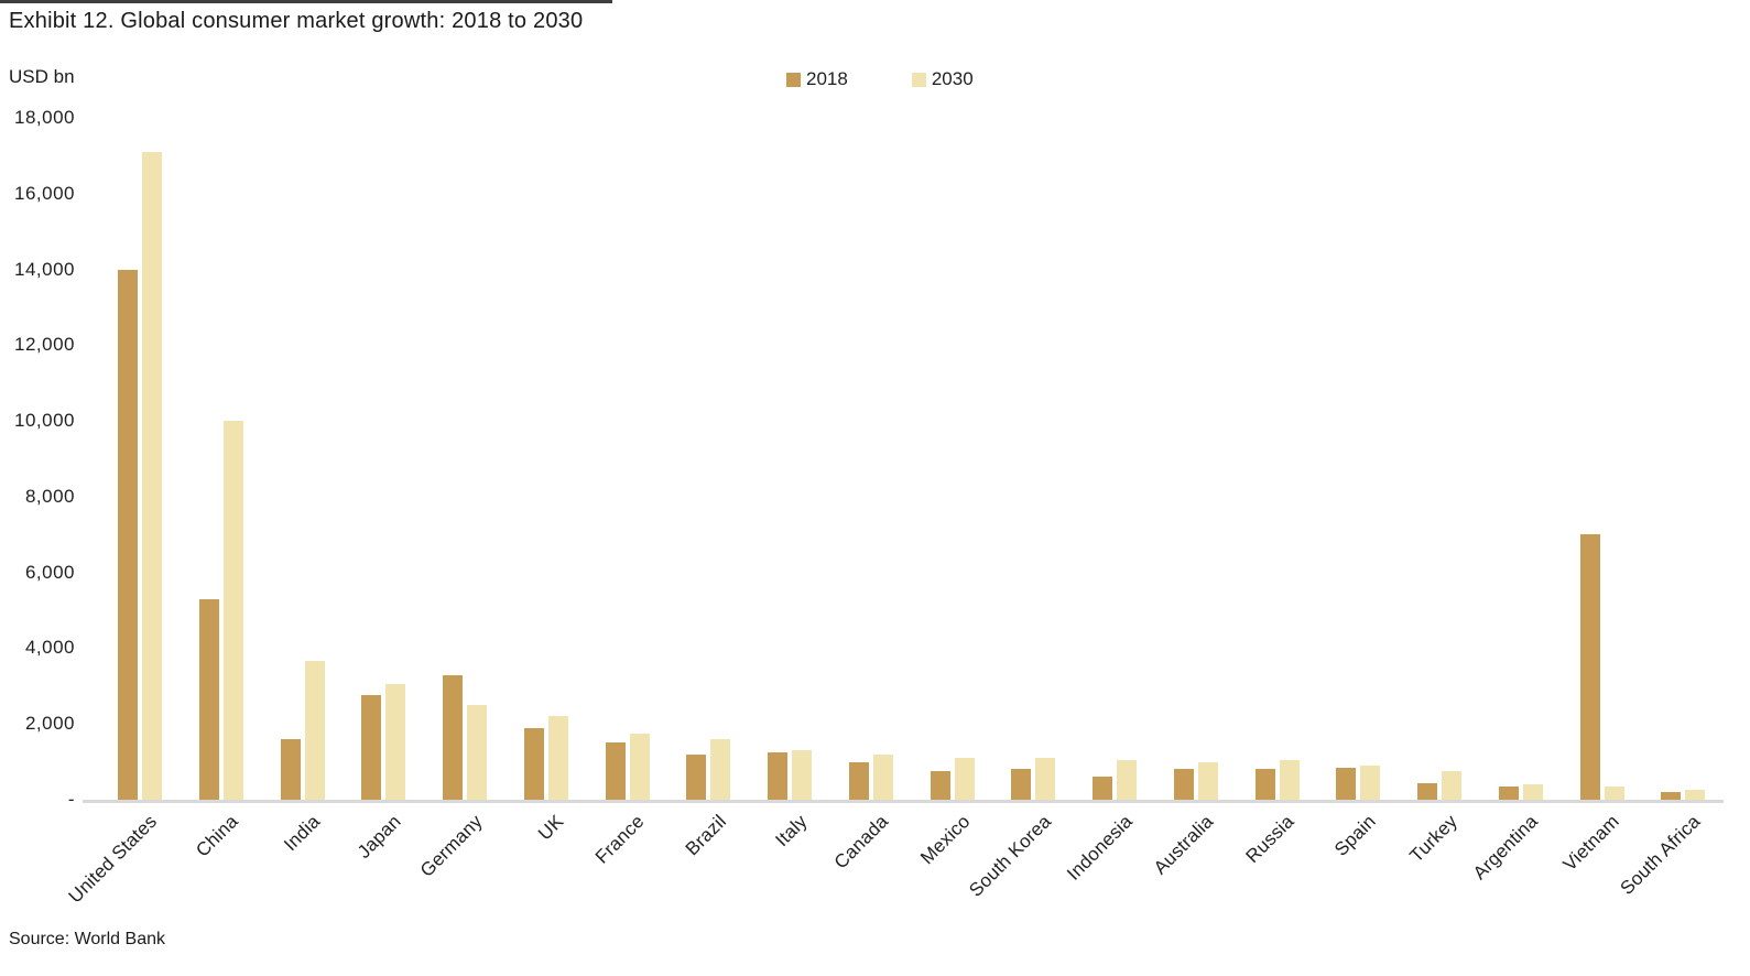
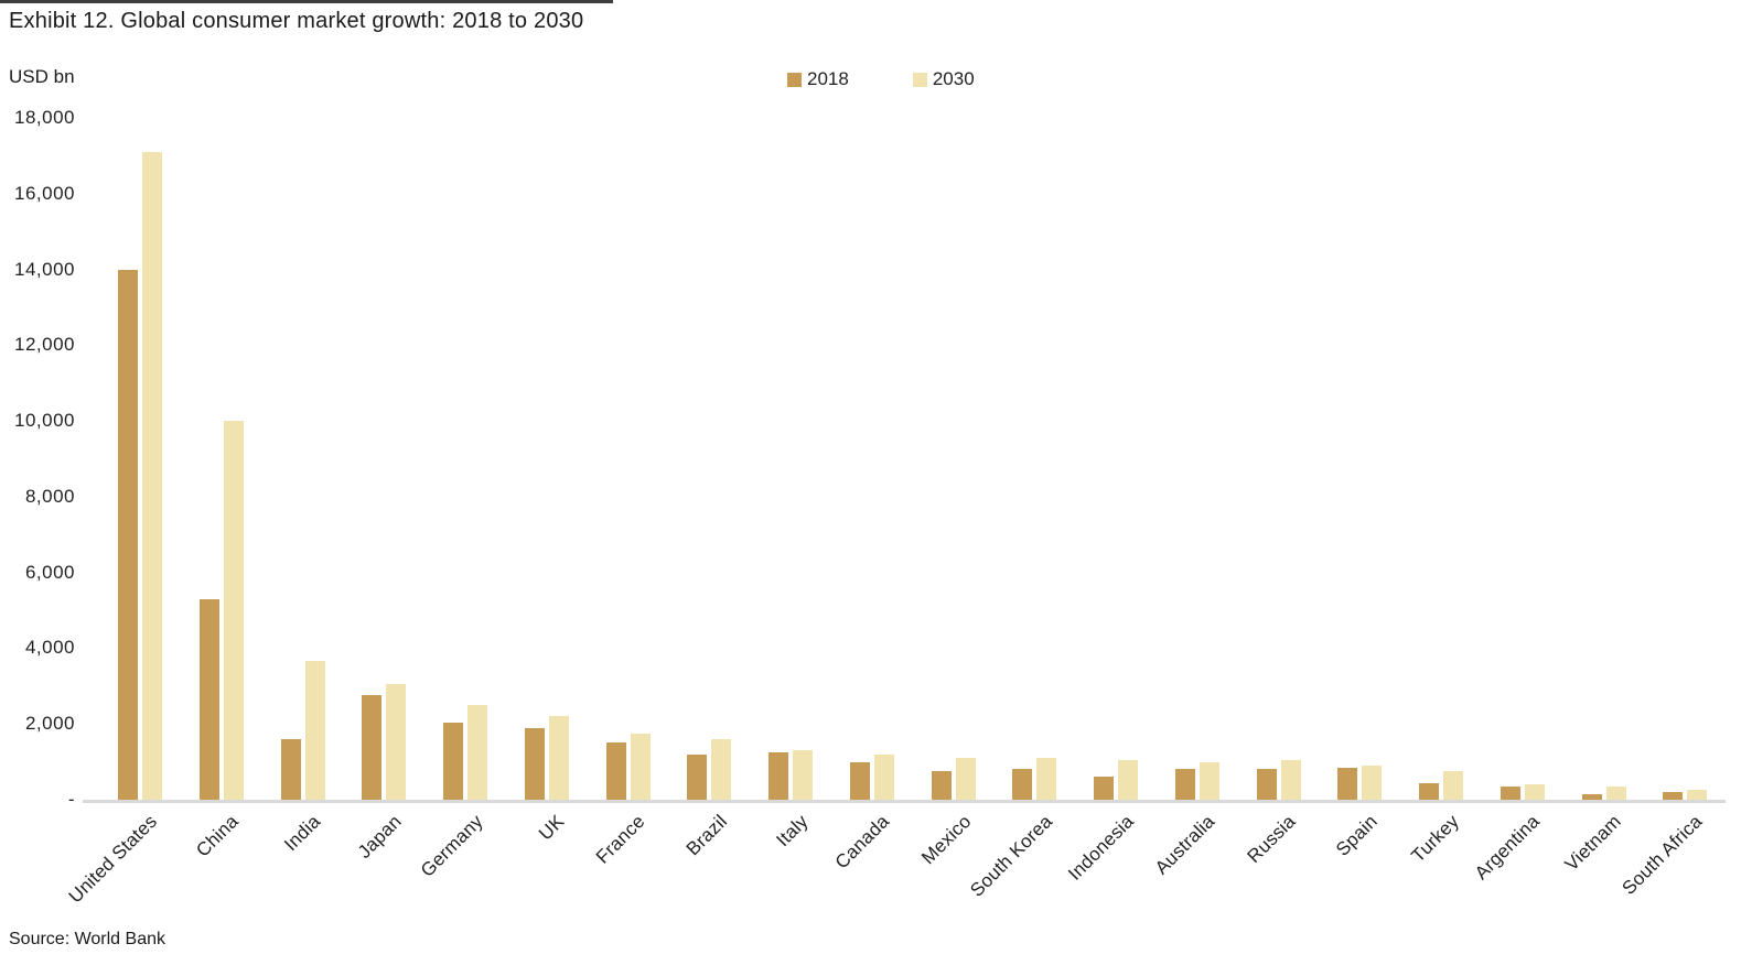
2018/Germany: 3300 -> 2000
2018/Vietnam: 7000 -> 200
